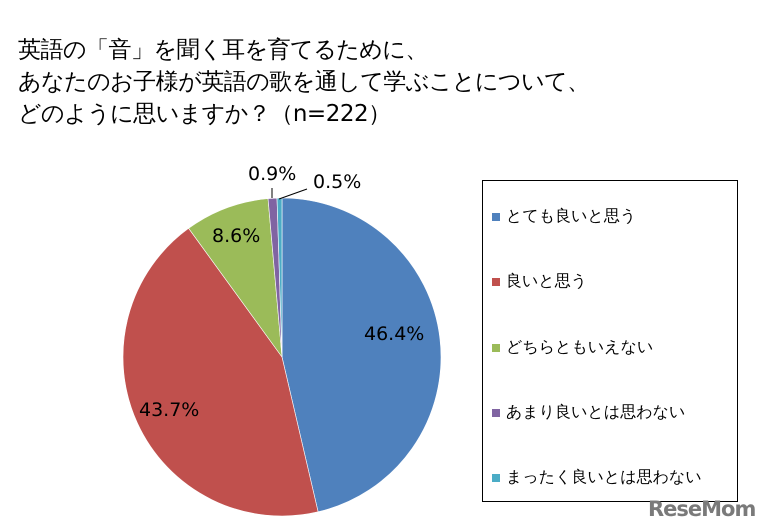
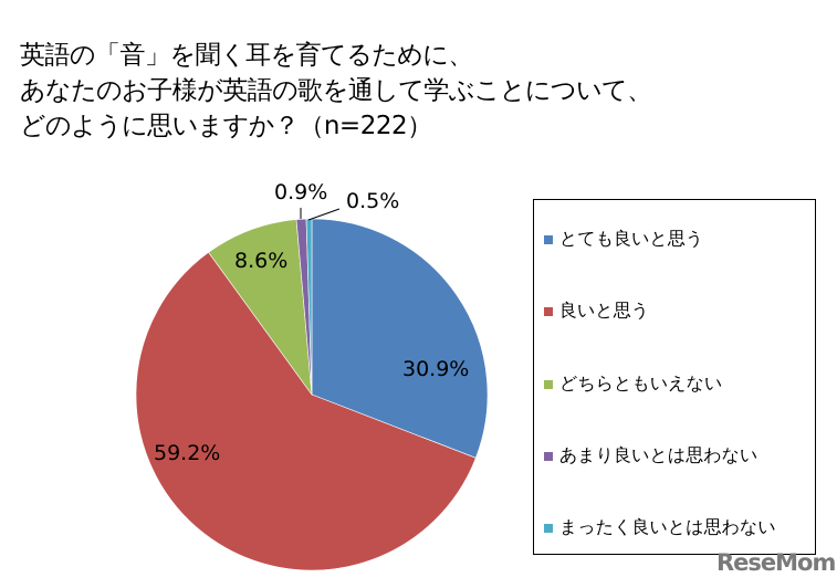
とても良いと思う: 46.4% -> 30.9%
良いと思う: 43.7% -> 59.2%
